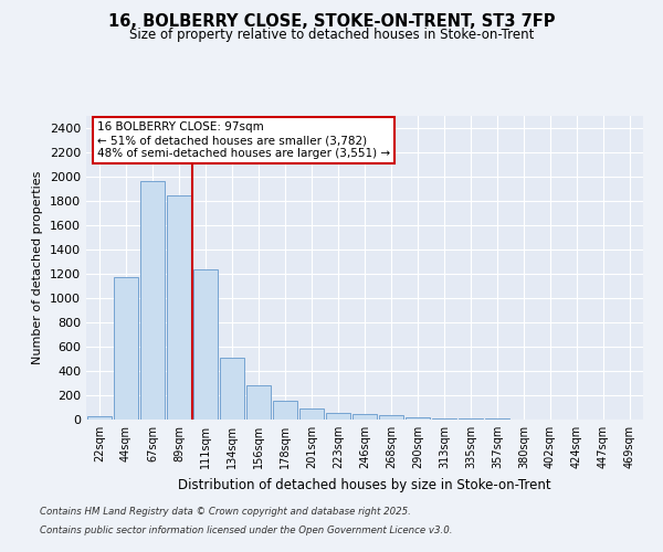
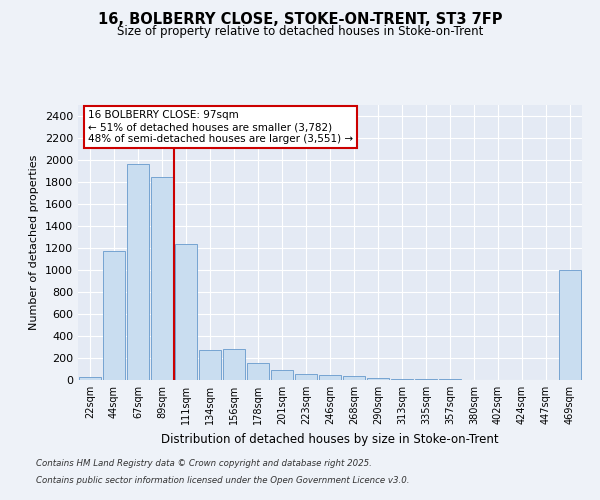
134sqm: 510 -> 270
469sqm: 0 -> 1000
